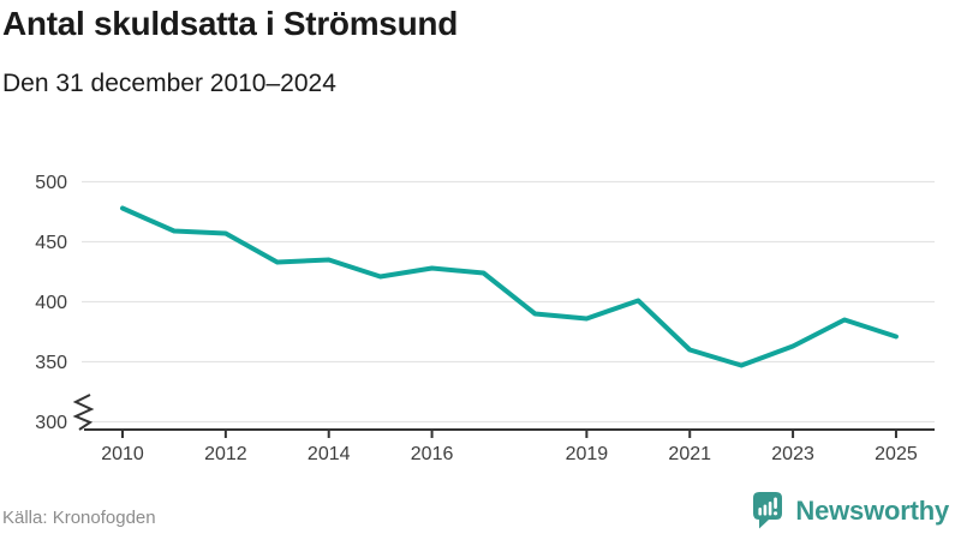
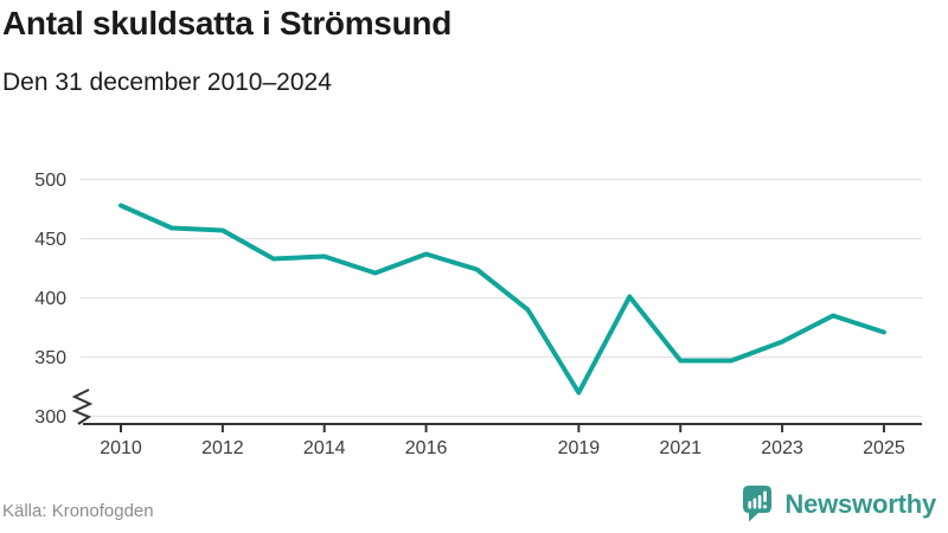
2016: 428 -> 437
2019: 386 -> 320
2021: 360 -> 347
